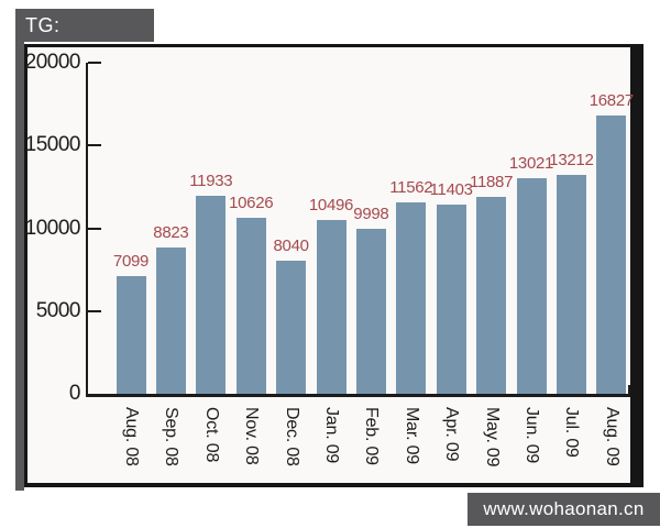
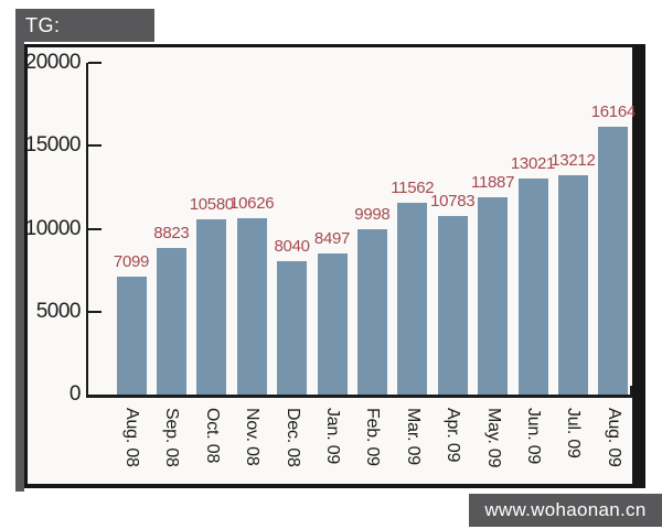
Oct. 08: 11933 -> 10580
Jan. 09: 10496 -> 8497
Apr. 09: 11403 -> 10783
Aug. 09: 16827 -> 16164
